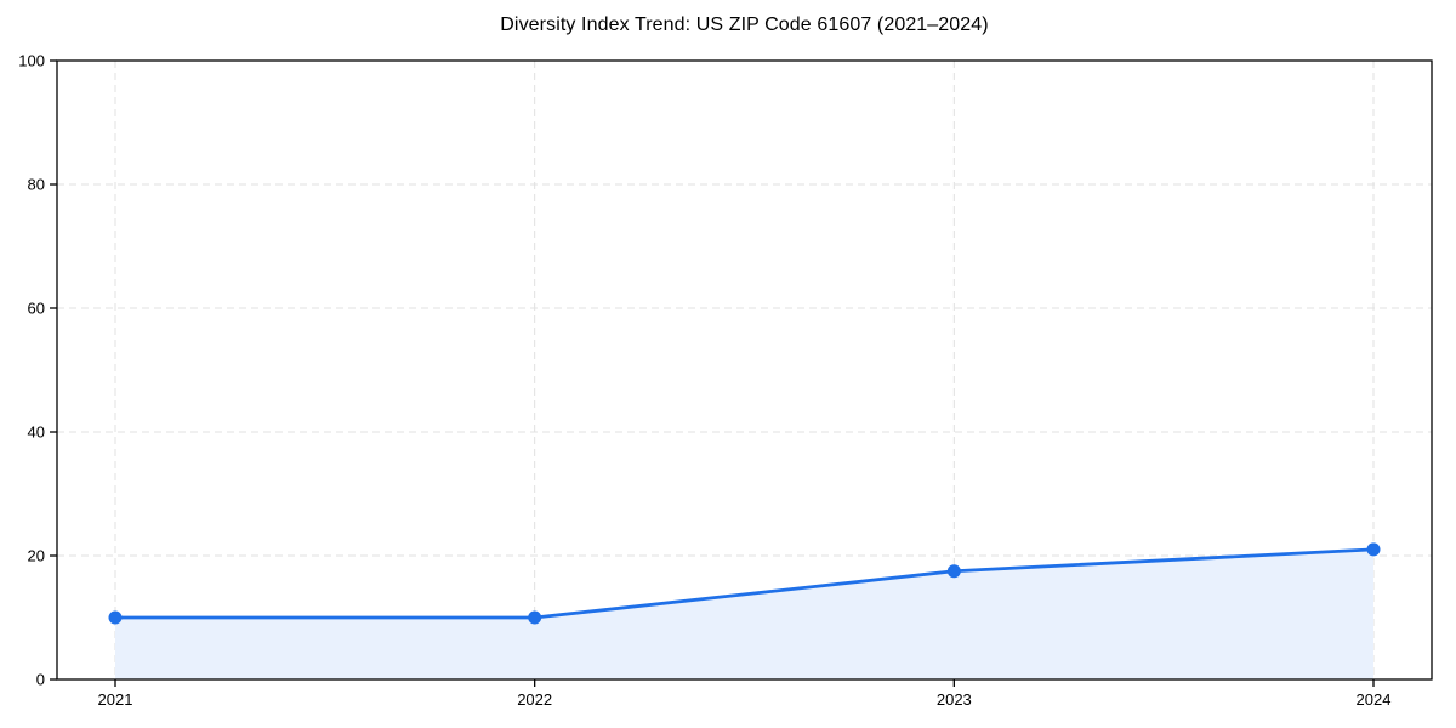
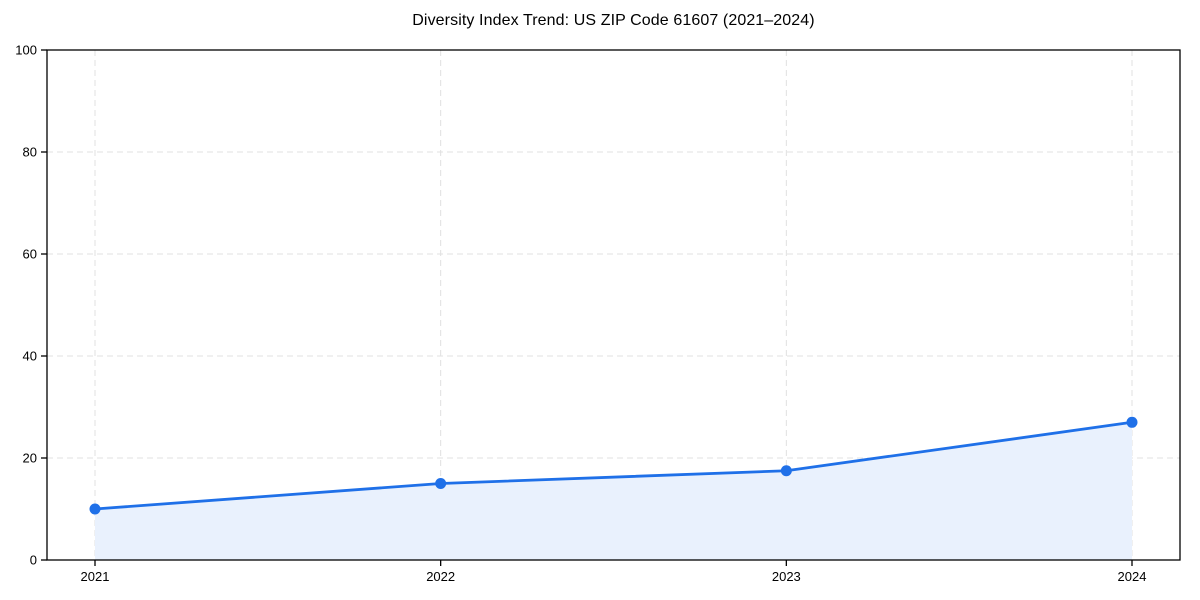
2022: 10 -> 15
2024: 21 -> 27
